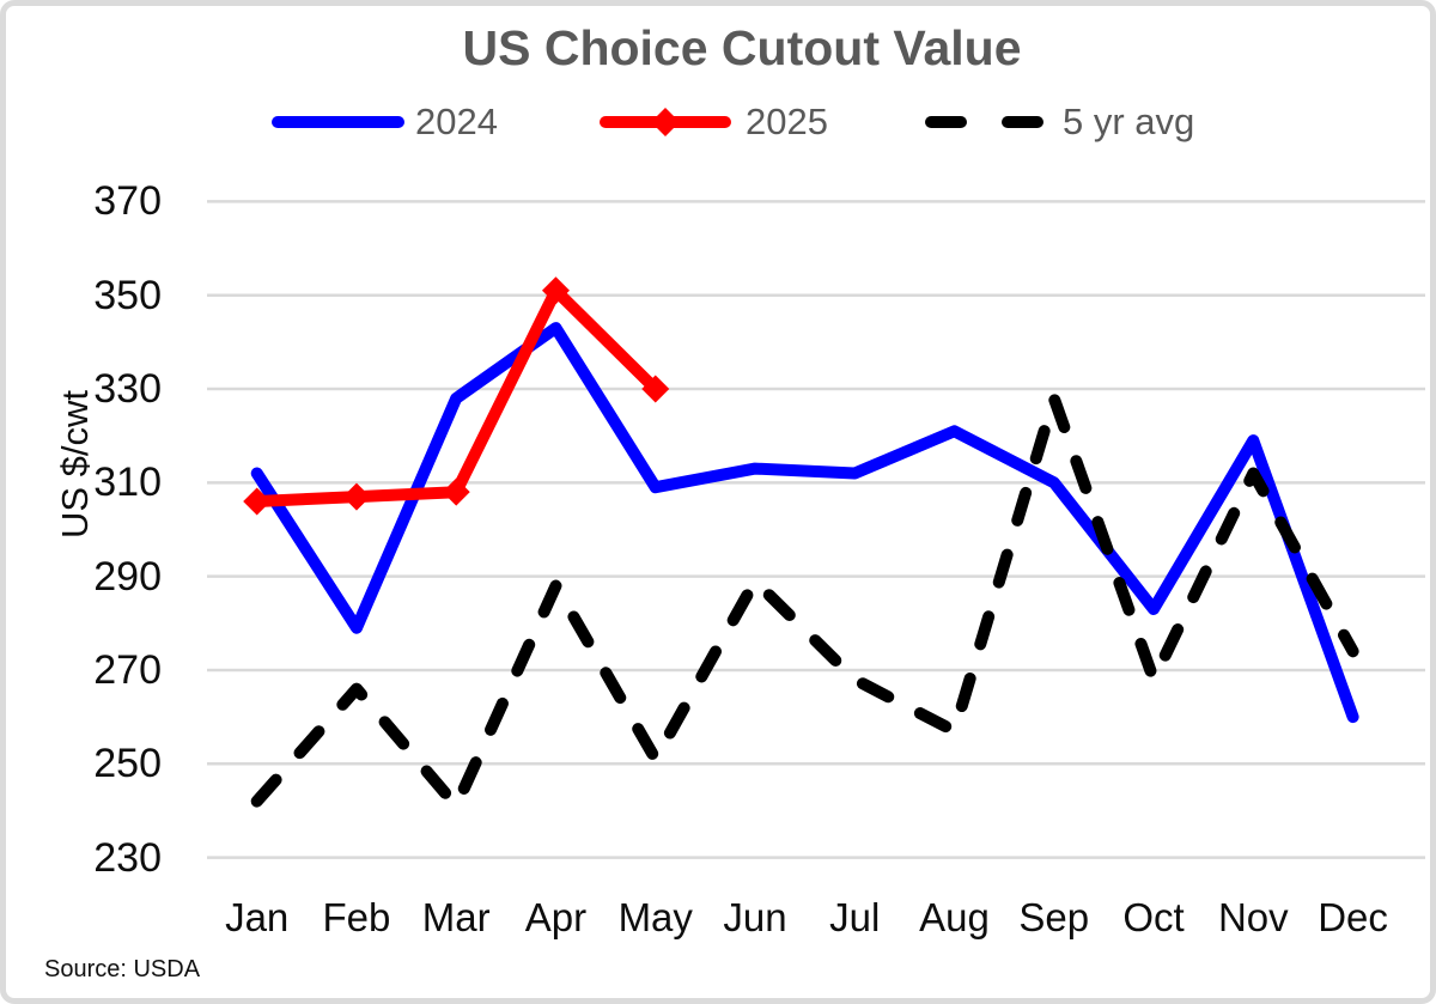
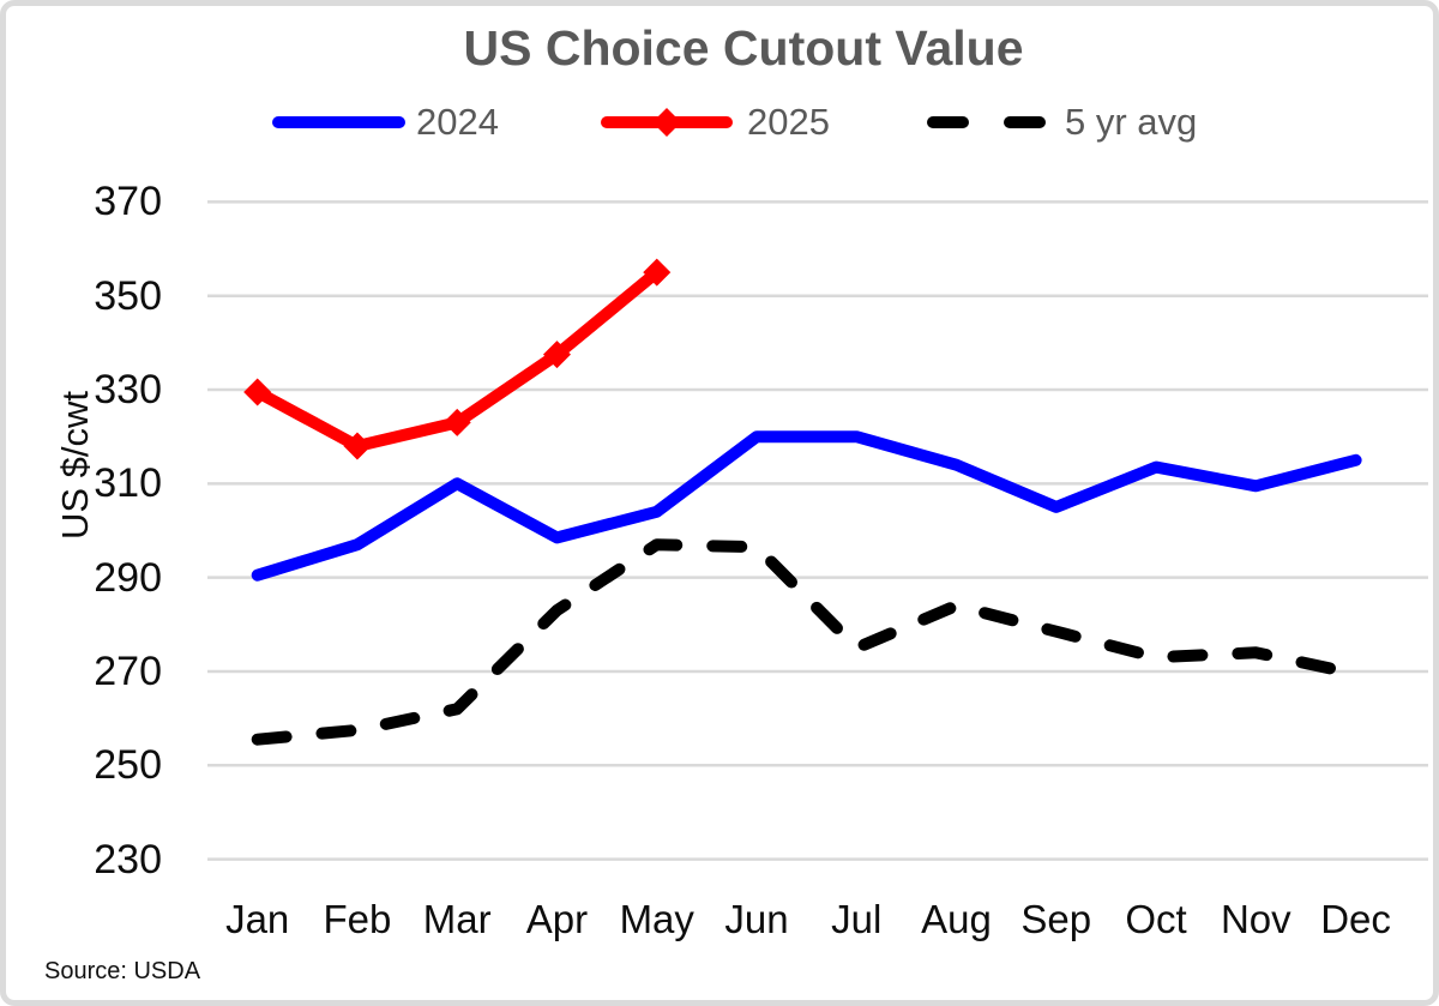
2024/Jan: 312 -> 290
2025/Jan: 306 -> 330
5 yr avg/Jan: 242 -> 256
2024/Feb: 279 -> 297
2025/Feb: 307 -> 318
5 yr avg/Feb: 266 -> 258
2024/Mar: 328 -> 310
2025/Mar: 308 -> 323
5 yr avg/Mar: 241 -> 262
2024/Apr: 343 -> 298
2025/Apr: 351 -> 338
5 yr avg/Apr: 288 -> 283
2024/May: 309 -> 304
2025/May: 330 -> 355
5 yr avg/May: 251 -> 297
2024/Jun: 313 -> 320
5 yr avg/Jun: 289 -> 296
2024/Jul: 312 -> 320
5 yr avg/Jul: 268 -> 275
2024/Aug: 321 -> 314
5 yr avg/Aug: 257 -> 284
2024/Sep: 310 -> 305
5 yr avg/Sep: 328 -> 278
2024/Oct: 283 -> 314
5 yr avg/Oct: 268 -> 273
2024/Nov: 319 -> 310
5 yr avg/Nov: 312 -> 274
2024/Dec: 260 -> 315
5 yr avg/Dec: 274 -> 270
